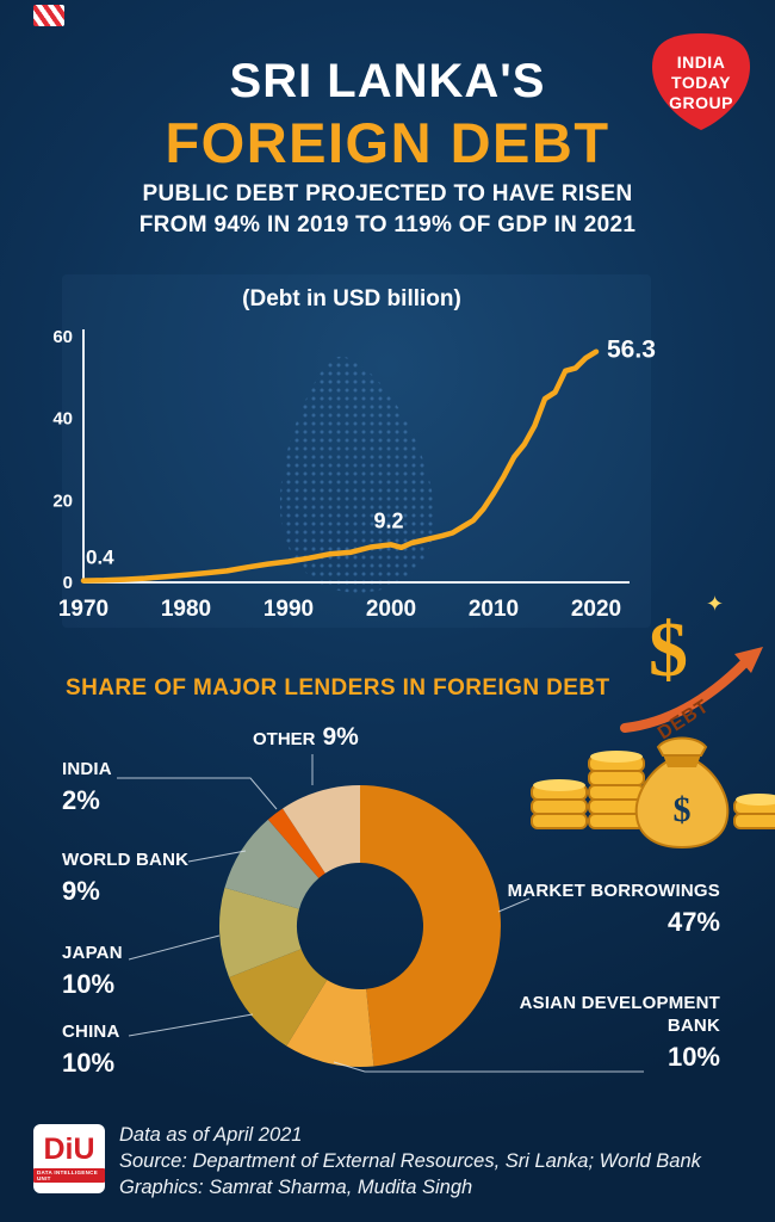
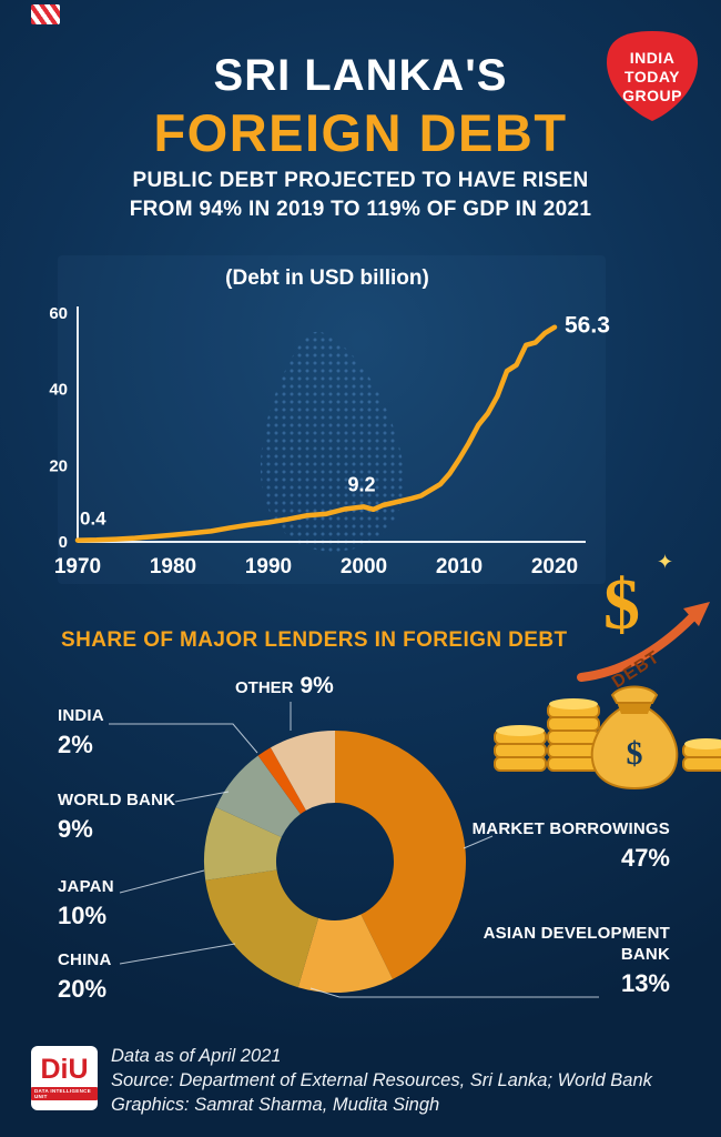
SHARE OF MAJOR LENDERS IN FOREIGN DEBT/ASIAN DEVELOPMENT BANK: 10% -> 13%
SHARE OF MAJOR LENDERS IN FOREIGN DEBT/CHINA: 10% -> 20%
